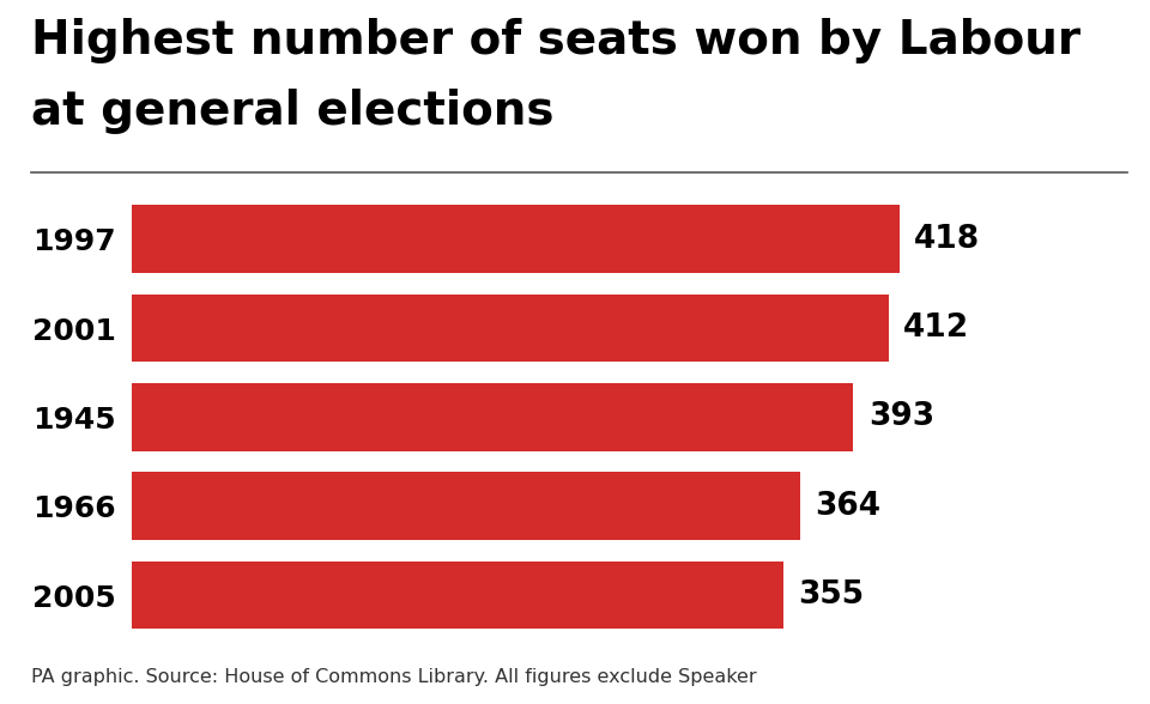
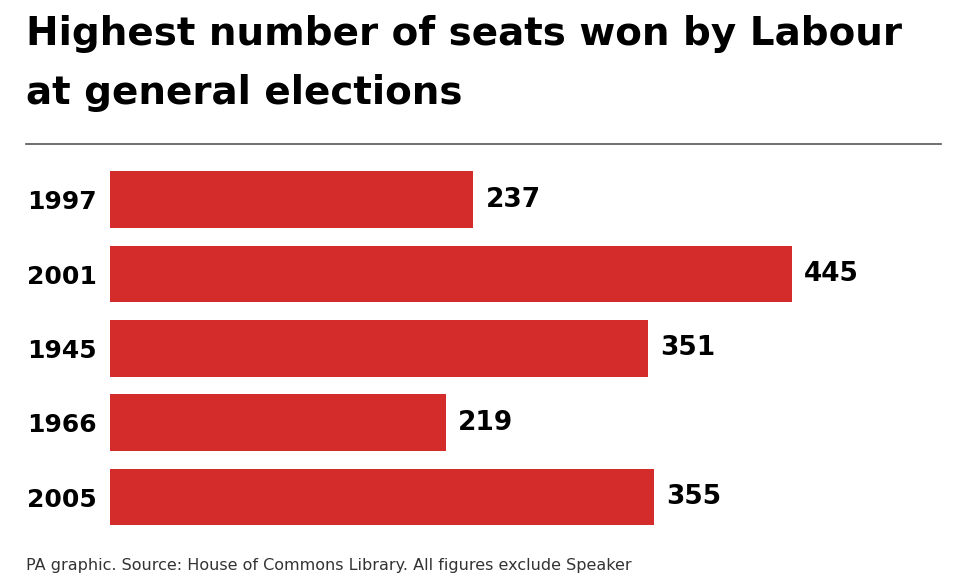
1997: 418 -> 237
2001: 412 -> 445
1945: 393 -> 351
1966: 364 -> 219
